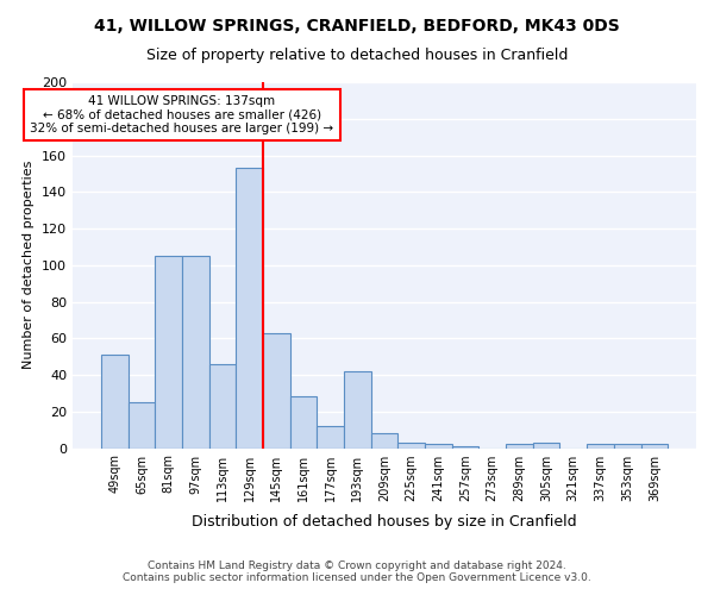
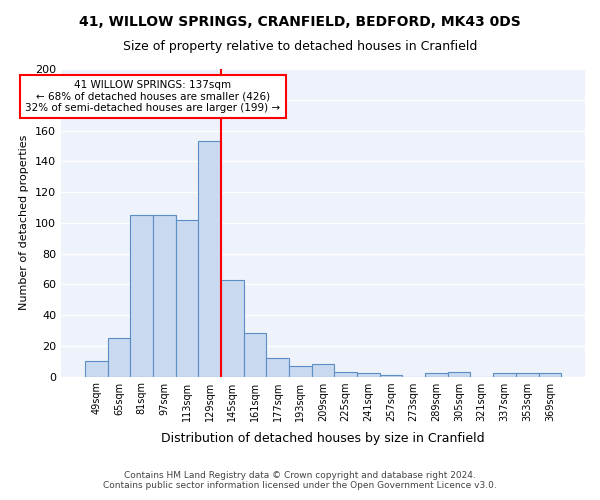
49sqm: 51 -> 10
113sqm: 46 -> 102
193sqm: 42 -> 7
